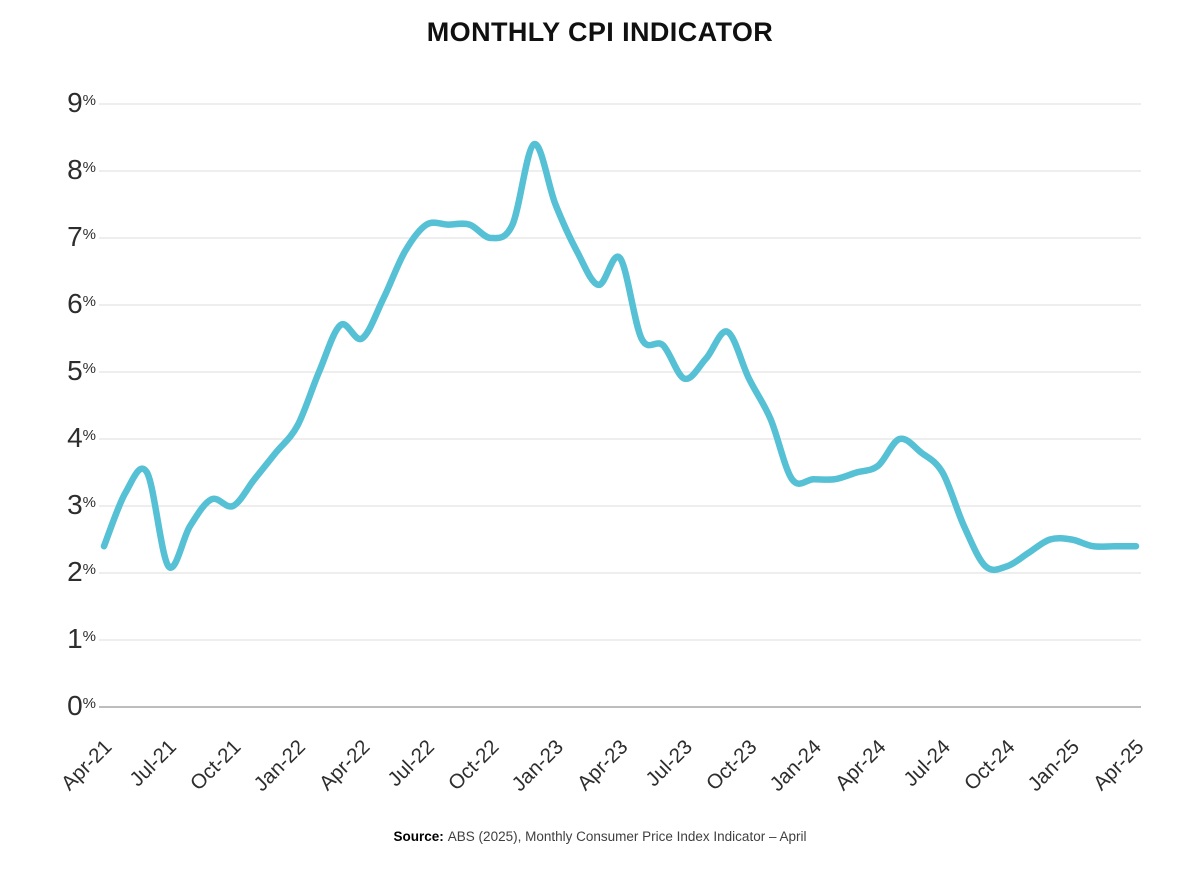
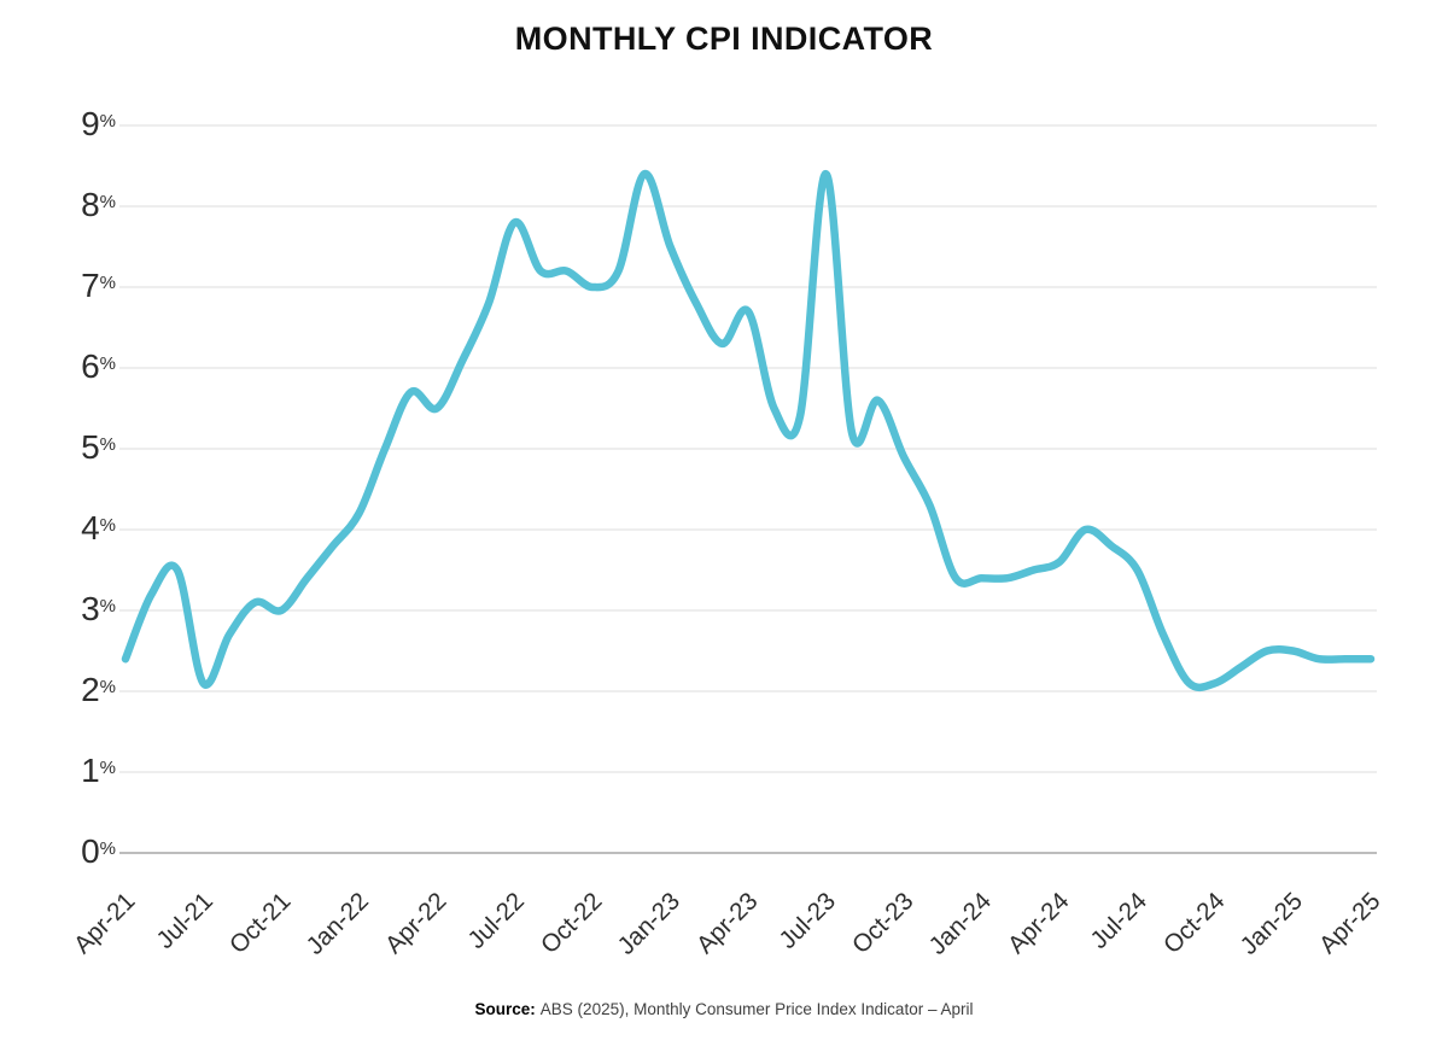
Jul-22: 7.2 -> 7.8
Jul-23: 4.9 -> 8.4
